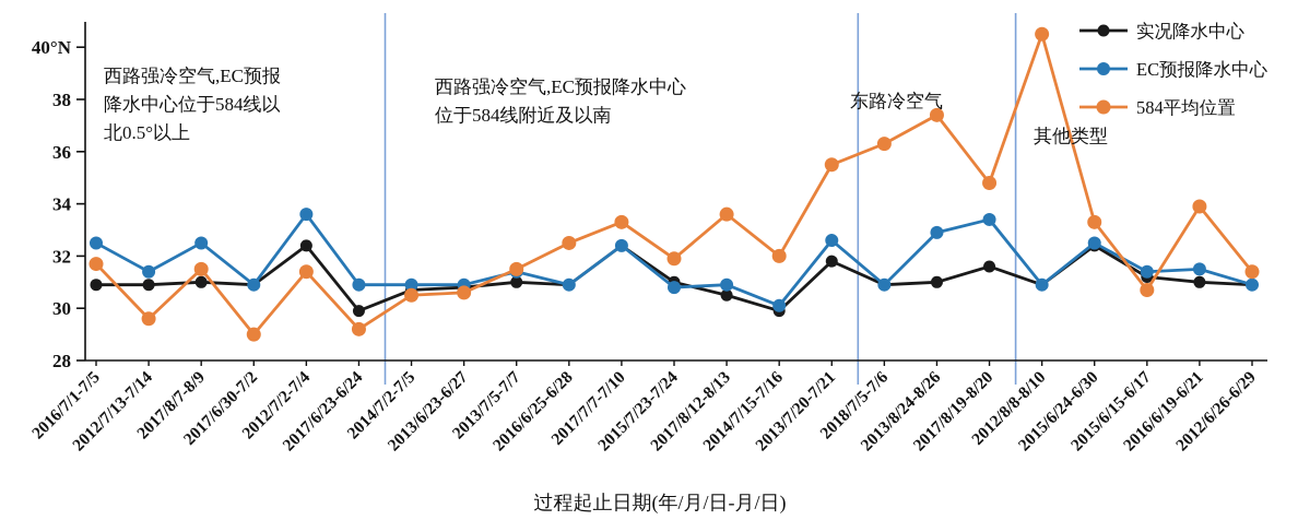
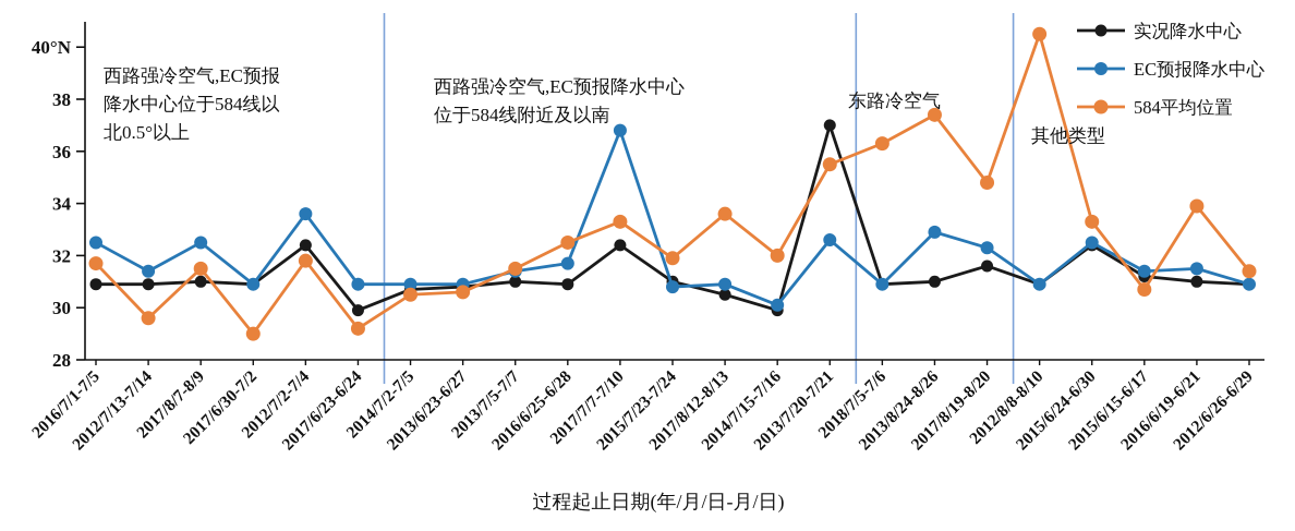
584平均位置/2012/7/2-7/4: 31.4 -> 31.8
EC预报降水中心/2016/6/25-6/28: 30.9 -> 31.7
EC预报降水中心/2017/7/7-7/10: 32.4 -> 36.8
实况降水中心/2013/7/20-7/21: 31.8 -> 37.0
EC预报降水中心/2017/8/19-8/20: 33.4 -> 32.3
